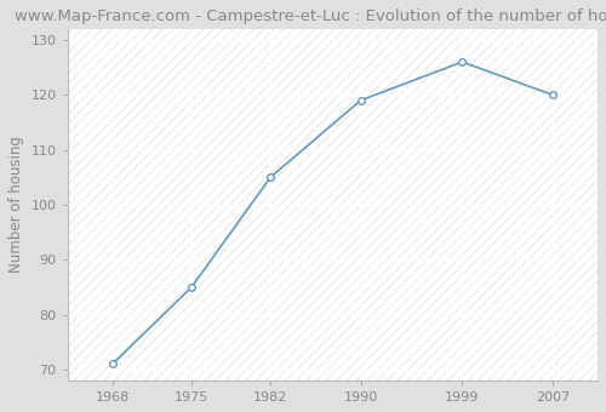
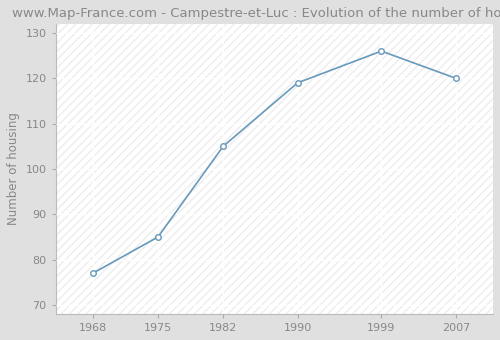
1968: 71 -> 77
